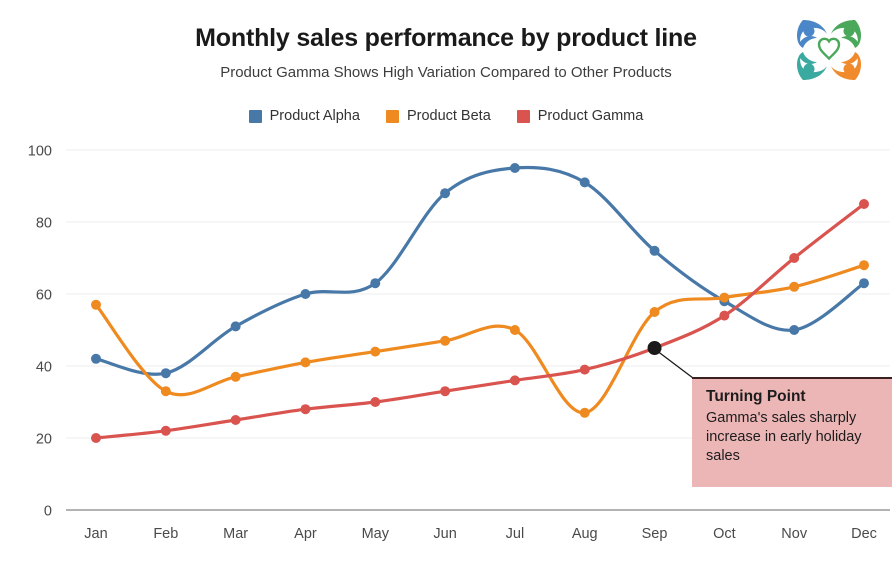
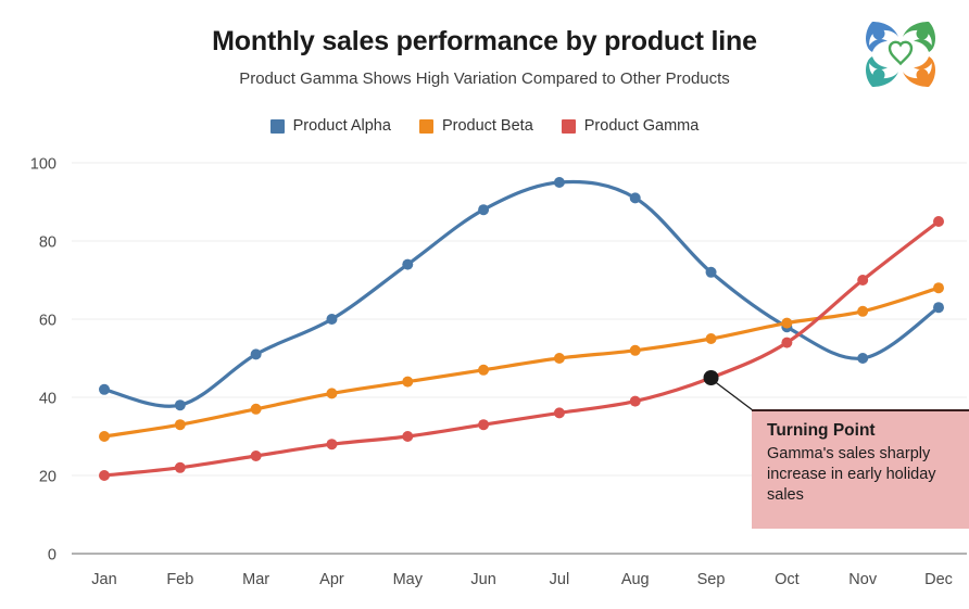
Product Beta/Jan: 57 -> 30
Product Alpha/May: 63 -> 74
Product Beta/Aug: 27 -> 52
